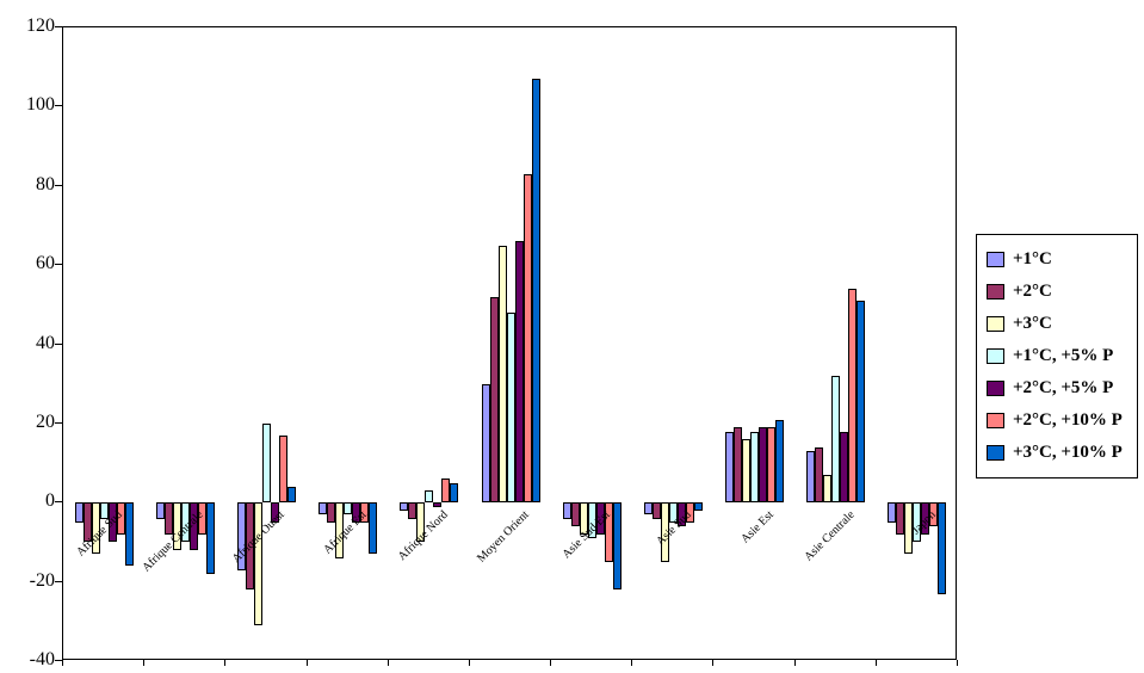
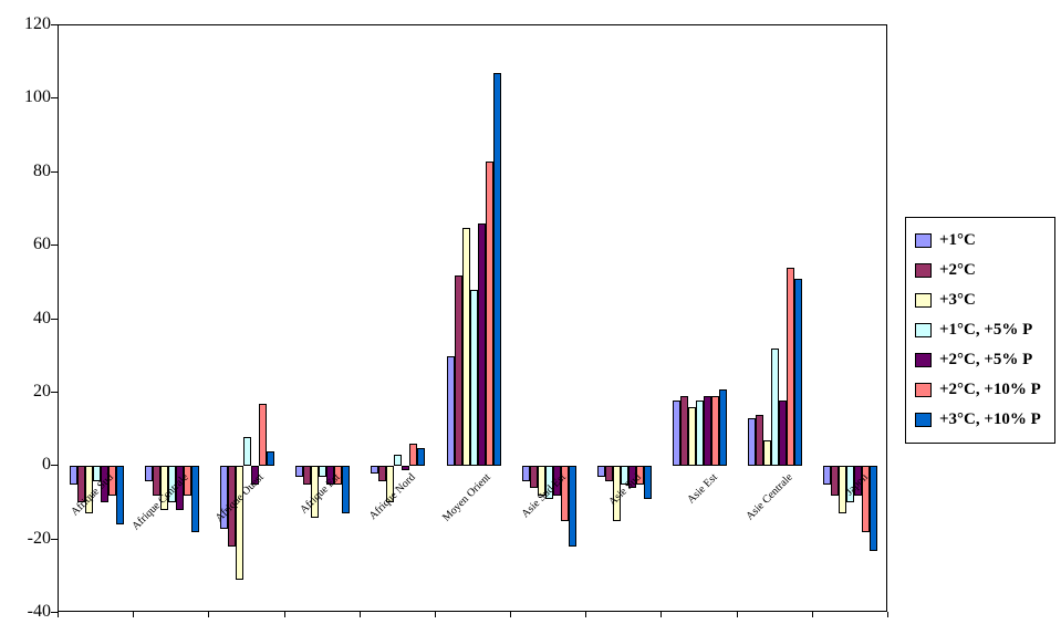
+1°C, +5% P/Afrique Ouest: 20 -> 8
+3°C, +10% P/Asie Sud: -2 -> -9
+2°C, +10% P/Japon: -6 -> -18
